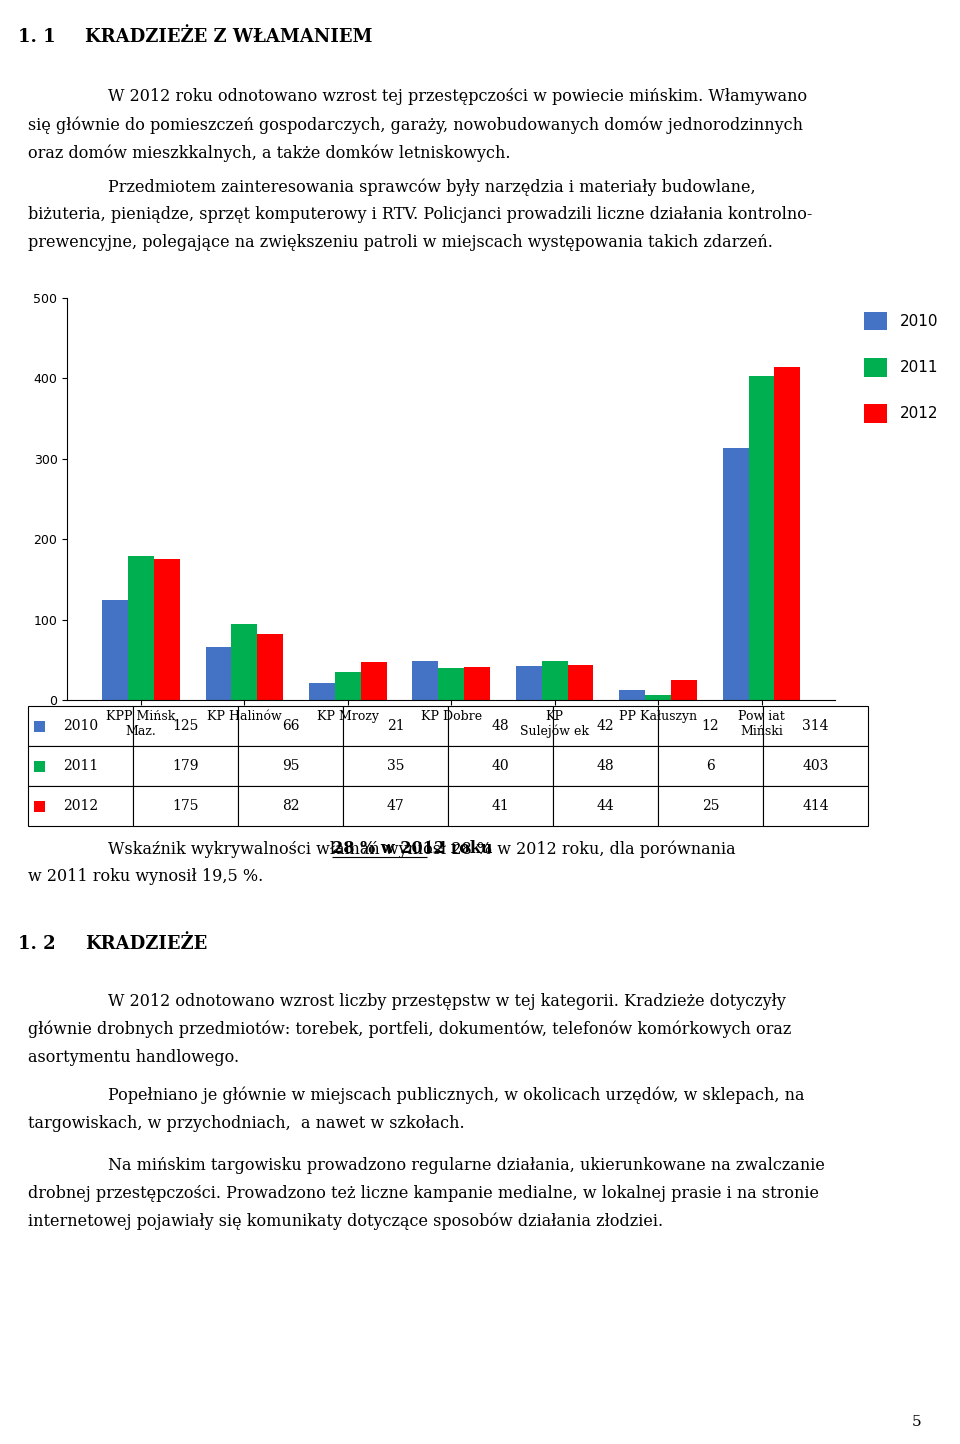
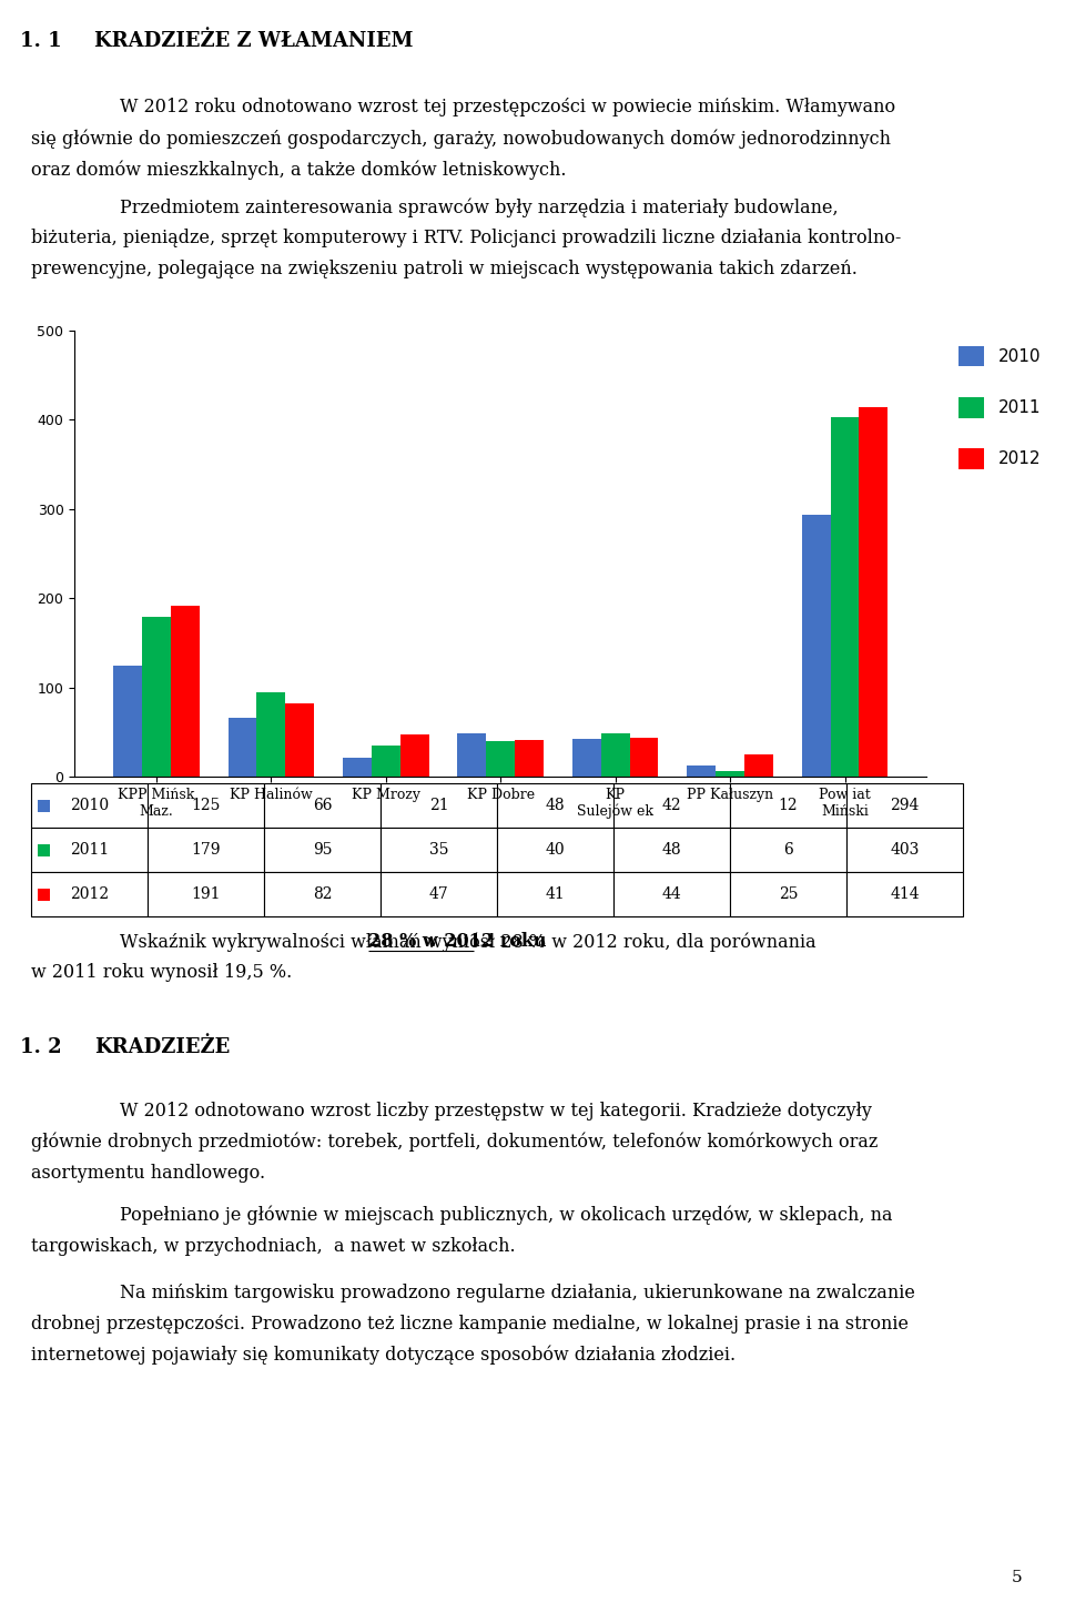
2012/KPP Mińsk Maz.: 175 -> 191
2010/Pow iat Miński: 314 -> 294
